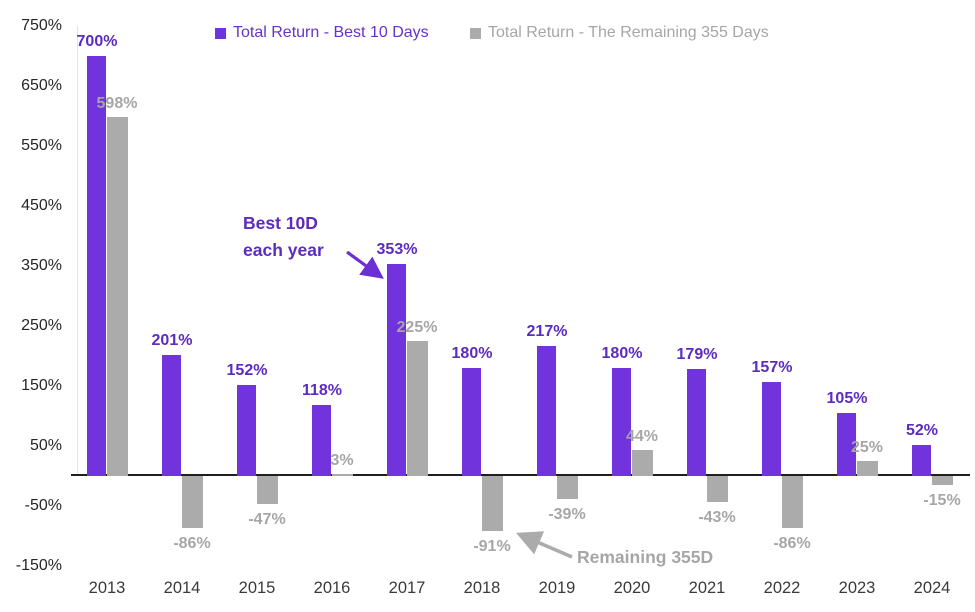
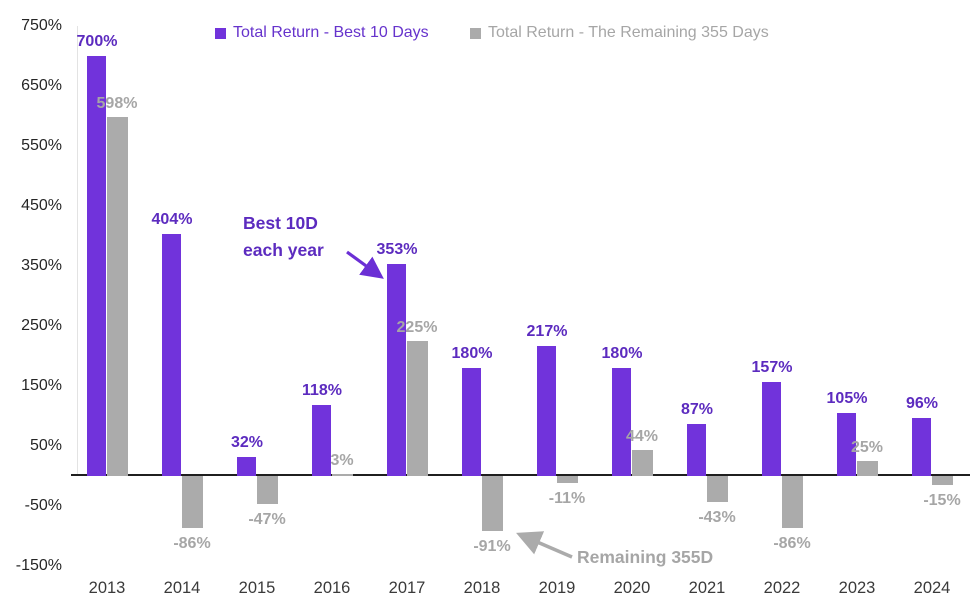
Total Return - Best 10 Days/2014: 201% -> 404%
Total Return - Best 10 Days/2015: 152% -> 32%
Total Return - The Remaining 355 Days/2019: -39% -> -11%
Total Return - Best 10 Days/2021: 179% -> 87%
Total Return - Best 10 Days/2024: 52% -> 96%
